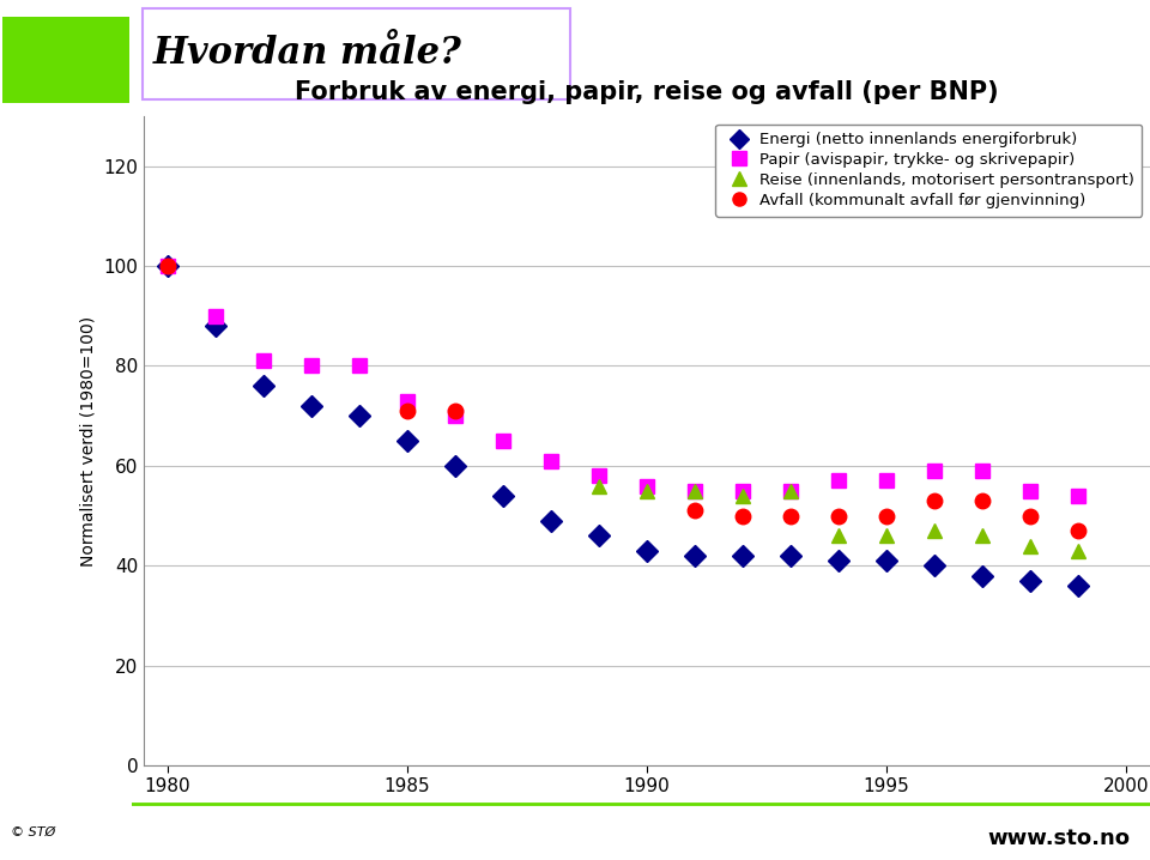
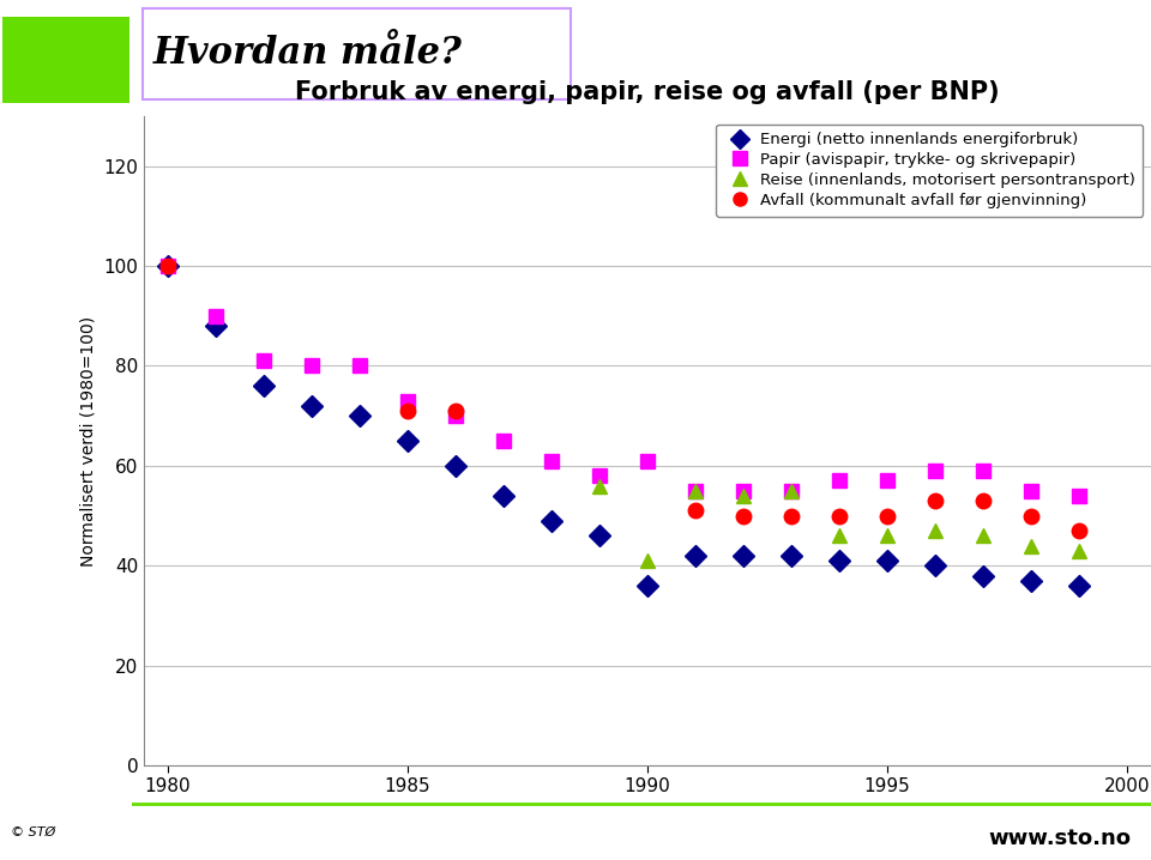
Energi (netto innenlands energiforbruk)/1990: 43 -> 36
Papir (avispapir, trykke- og skrivepapir)/1990: 56 -> 61
Reise (innenlands, motorisert persontransport)/1990: 55 -> 41
